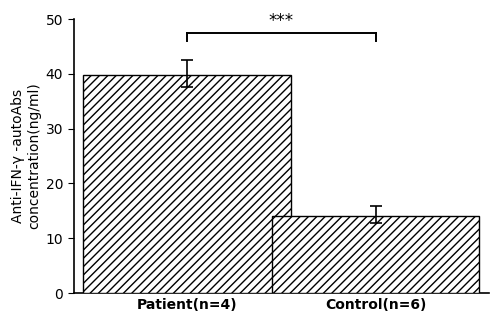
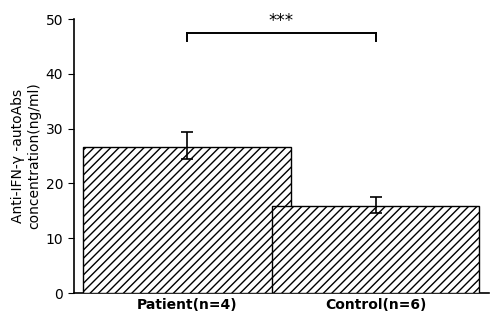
Patient(n=4): 39.8 -> 26.6
Control(n=6): 14.0 -> 15.8
